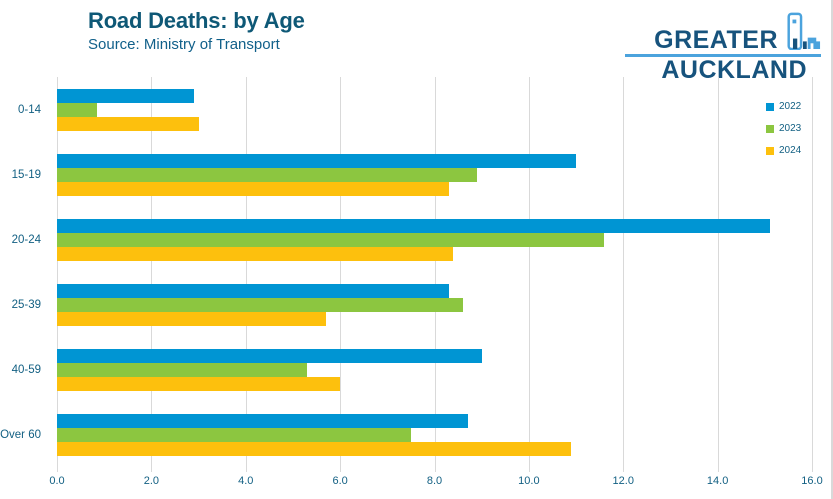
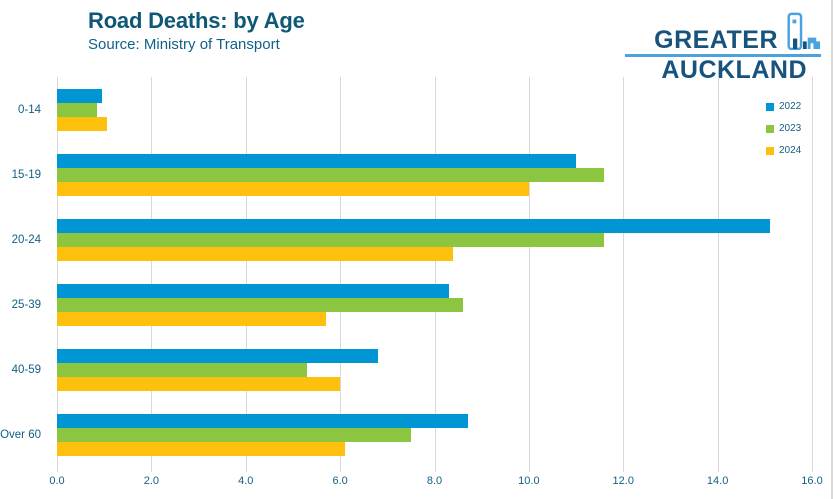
2022/0-14: 2.9 -> 0.9
2024/0-14: 3.0 -> 1.1
2023/15-19: 8.9 -> 11.6
2024/15-19: 8.3 -> 10.0
2022/40-59: 9.0 -> 6.8
2024/Over 60: 10.9 -> 6.1
